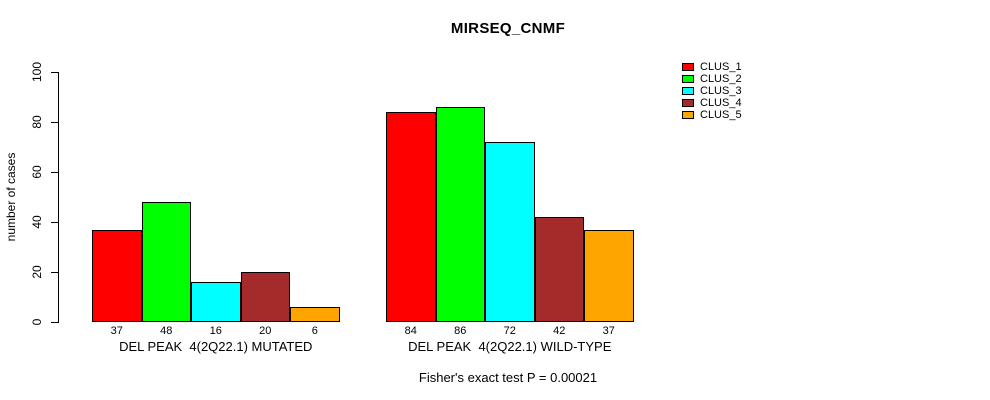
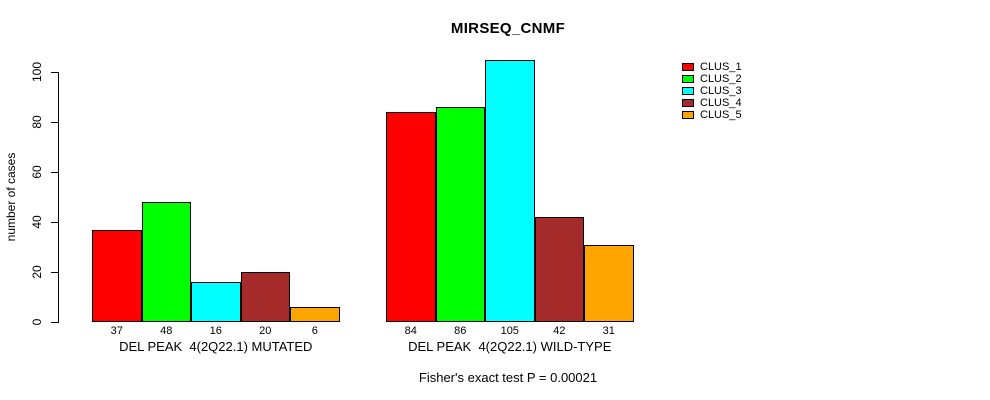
CLUS_3/DEL PEAK 4(2Q22.1) WILD-TYPE: 72 -> 105
CLUS_5/DEL PEAK 4(2Q22.1) WILD-TYPE: 37 -> 31
